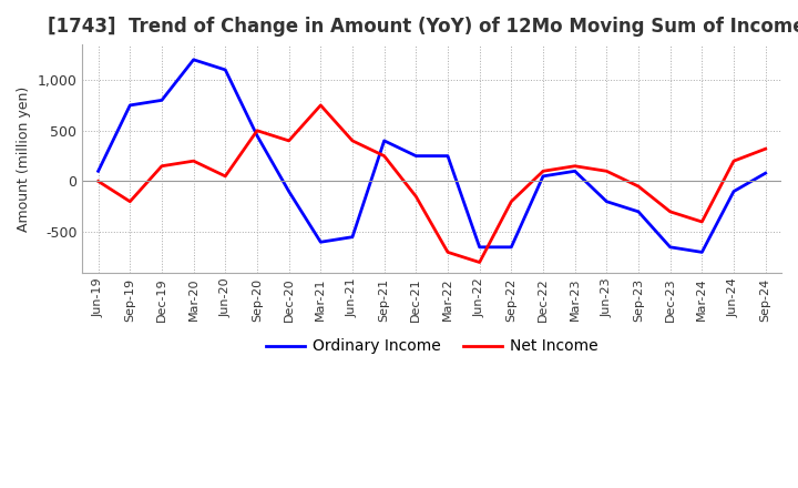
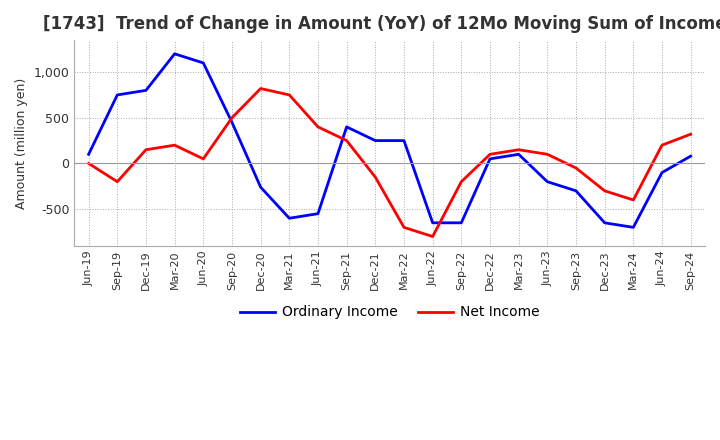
Ordinary Income/Dec-20: -100 -> -260
Net Income/Dec-20: 400 -> 820
